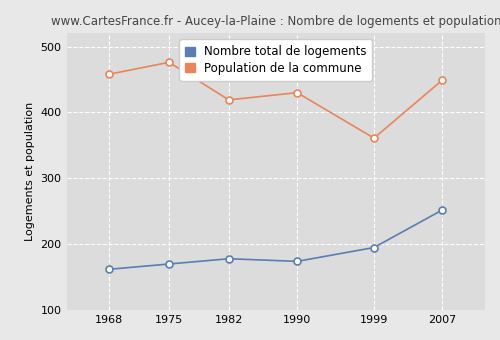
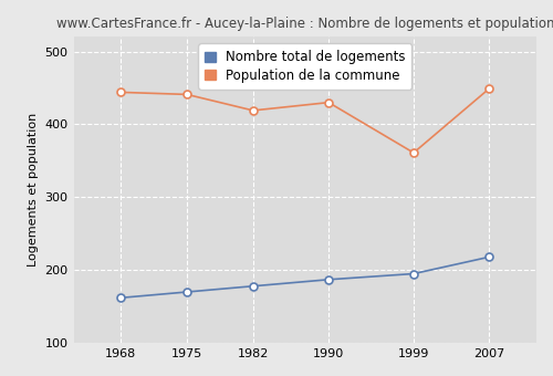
Population de la commune/1968: 458 -> 444
Population de la commune/1975: 476 -> 441
Nombre total de logements/1990: 174 -> 187
Nombre total de logements/2007: 252 -> 218
